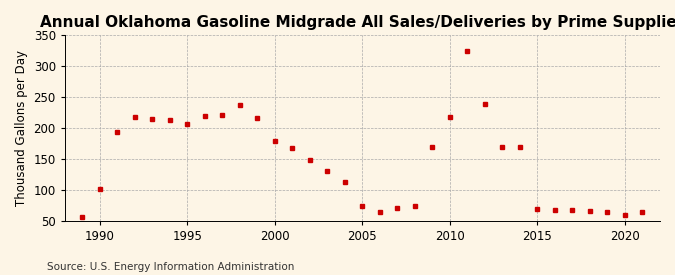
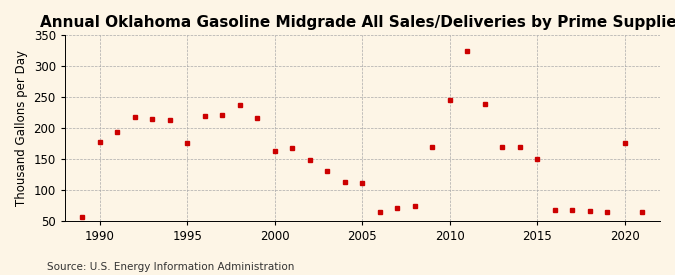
1990: 102 -> 178
1995: 207 -> 176
2000: 179 -> 164
2005: 75 -> 112
2010: 218 -> 246
2015: 70 -> 150
2020: 60 -> 176
